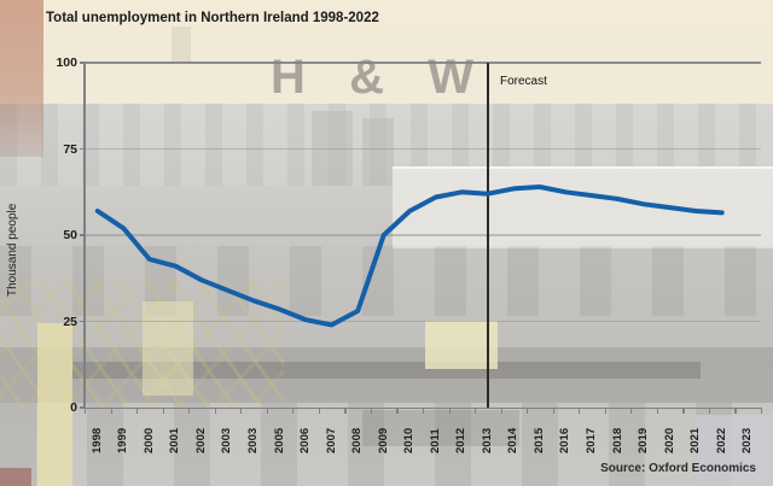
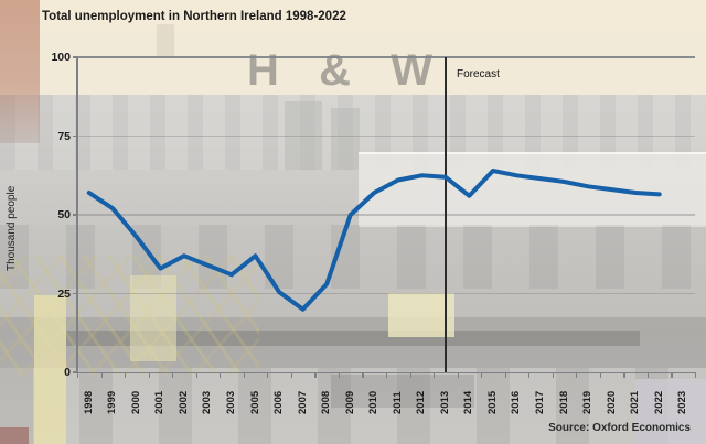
2001: 41 -> 33
2005: 28 -> 37
2007: 24 -> 20
2014: 64 -> 56
